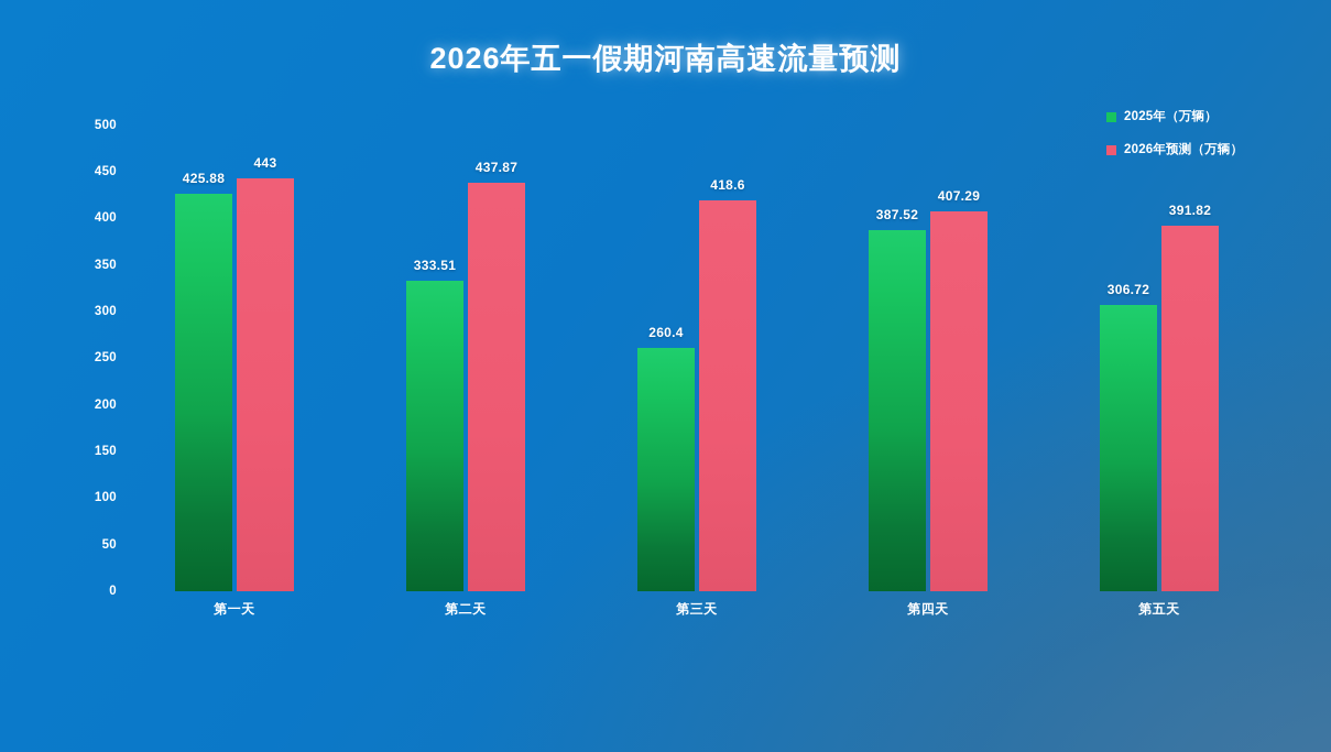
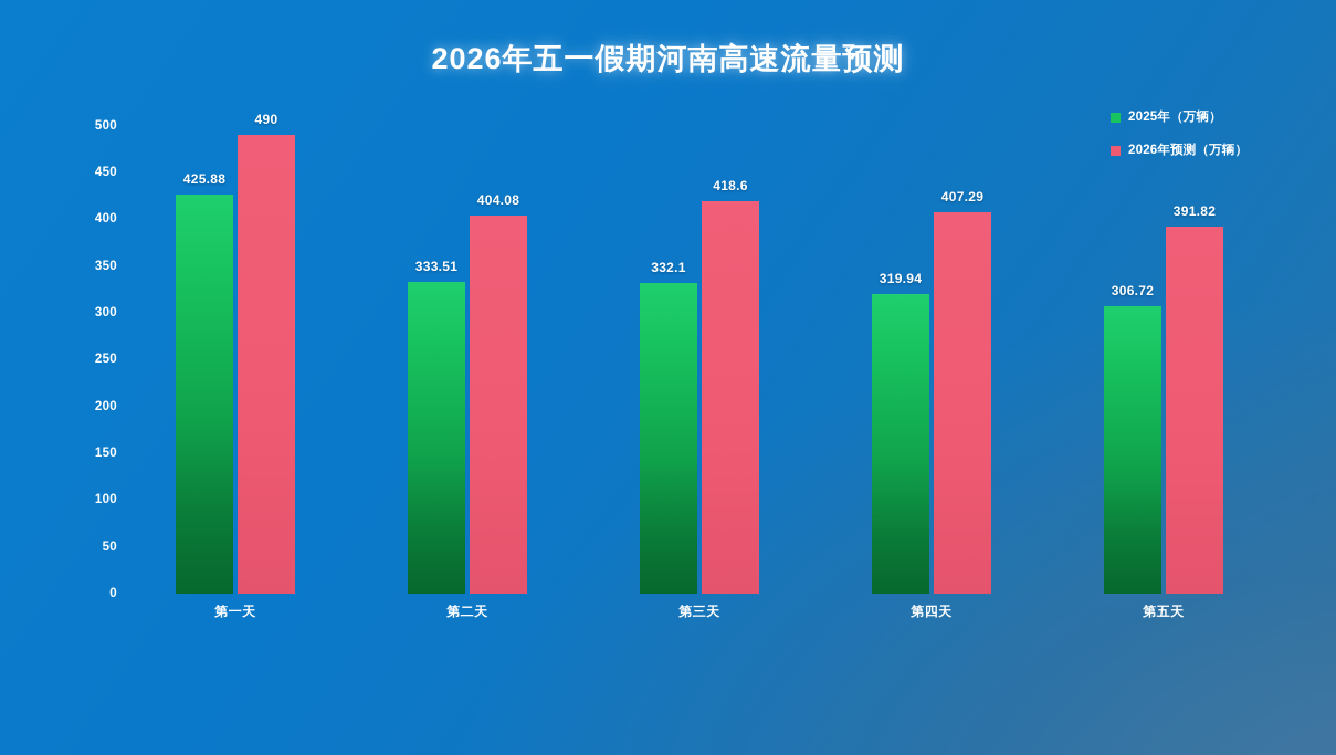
2026年预测（万辆）/第一天: 443 -> 490
2026年预测（万辆）/第二天: 437.87 -> 404.08
2025年（万辆）/第三天: 260.4 -> 332.1
2025年（万辆）/第四天: 387.52 -> 319.94
